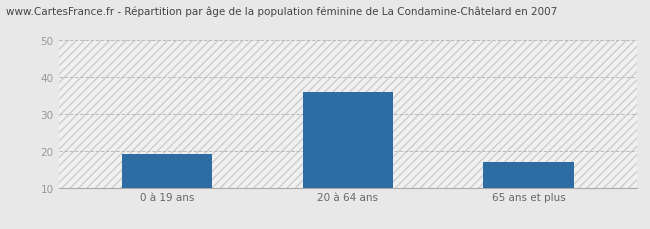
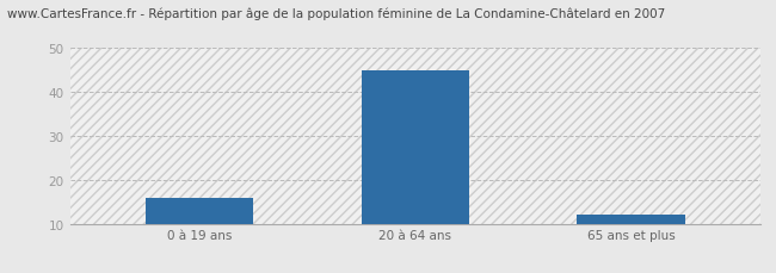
0 à 19 ans: 19 -> 16
20 à 64 ans: 36 -> 45
65 ans et plus: 17 -> 12
